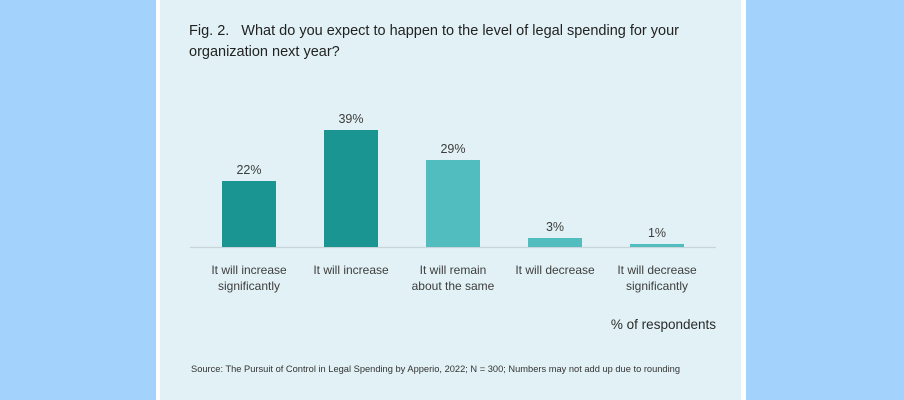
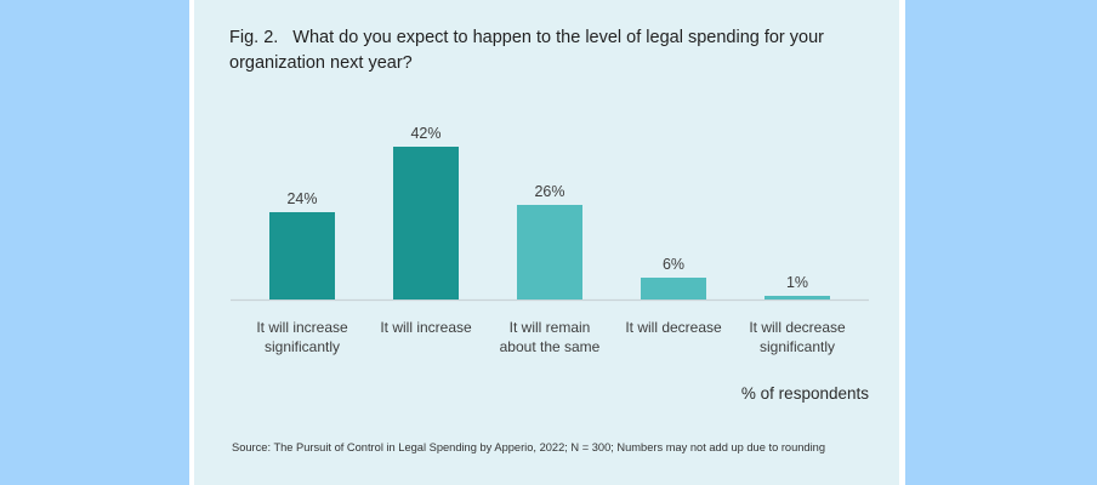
It will increase significantly: 22% -> 24%
It will increase: 39% -> 42%
It will remain about the same: 29% -> 26%
It will decrease: 3% -> 6%
